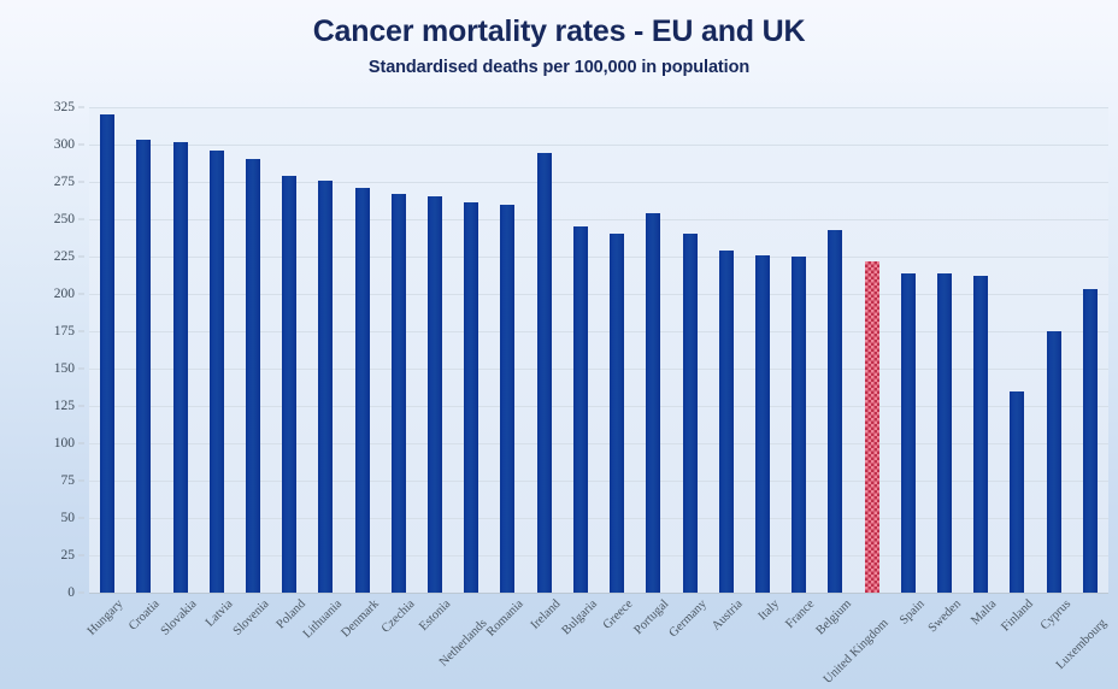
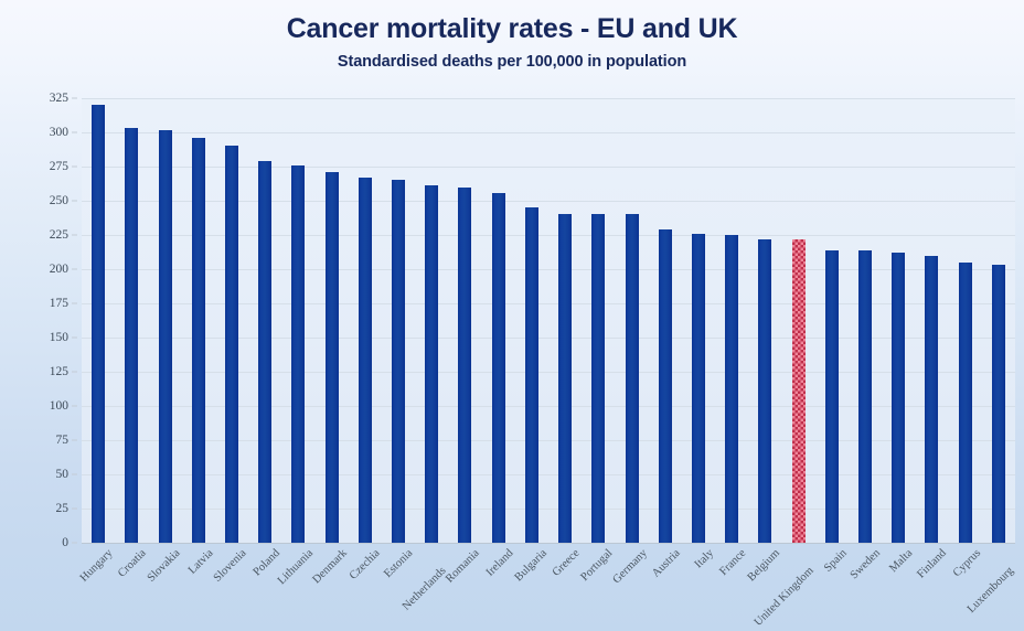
Ireland: 294 -> 256
Portugal: 254 -> 240
Belgium: 243 -> 222
Finland: 135 -> 210
Cyprus: 175 -> 205
